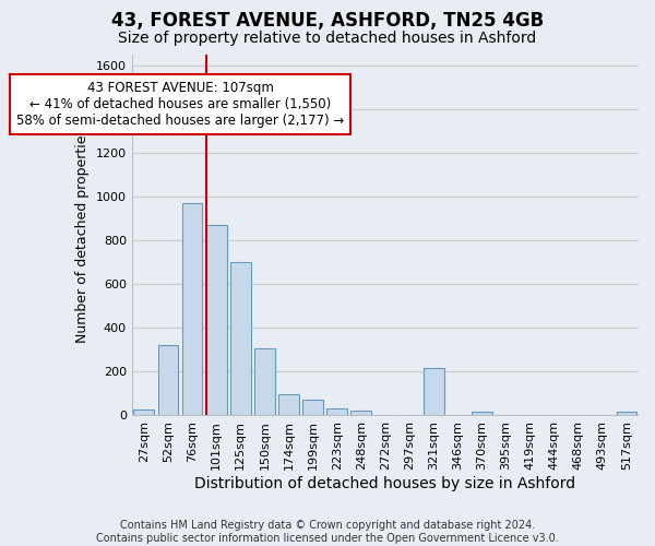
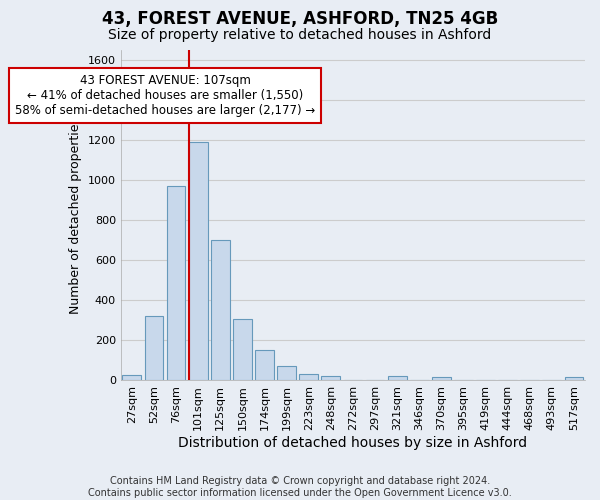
101sqm: 870 -> 1190
174sqm: 95 -> 150
321sqm: 215 -> 20
